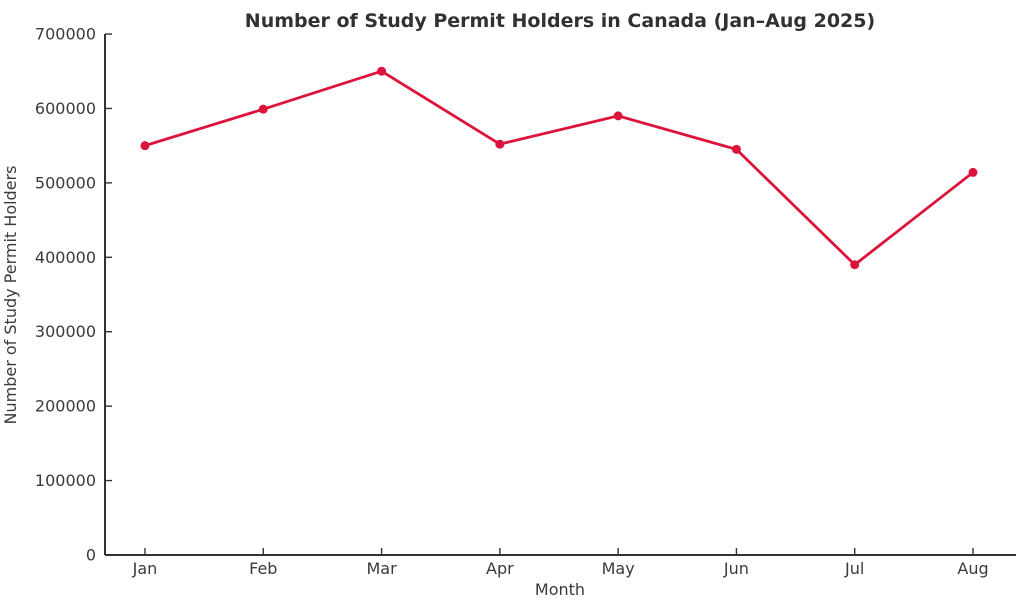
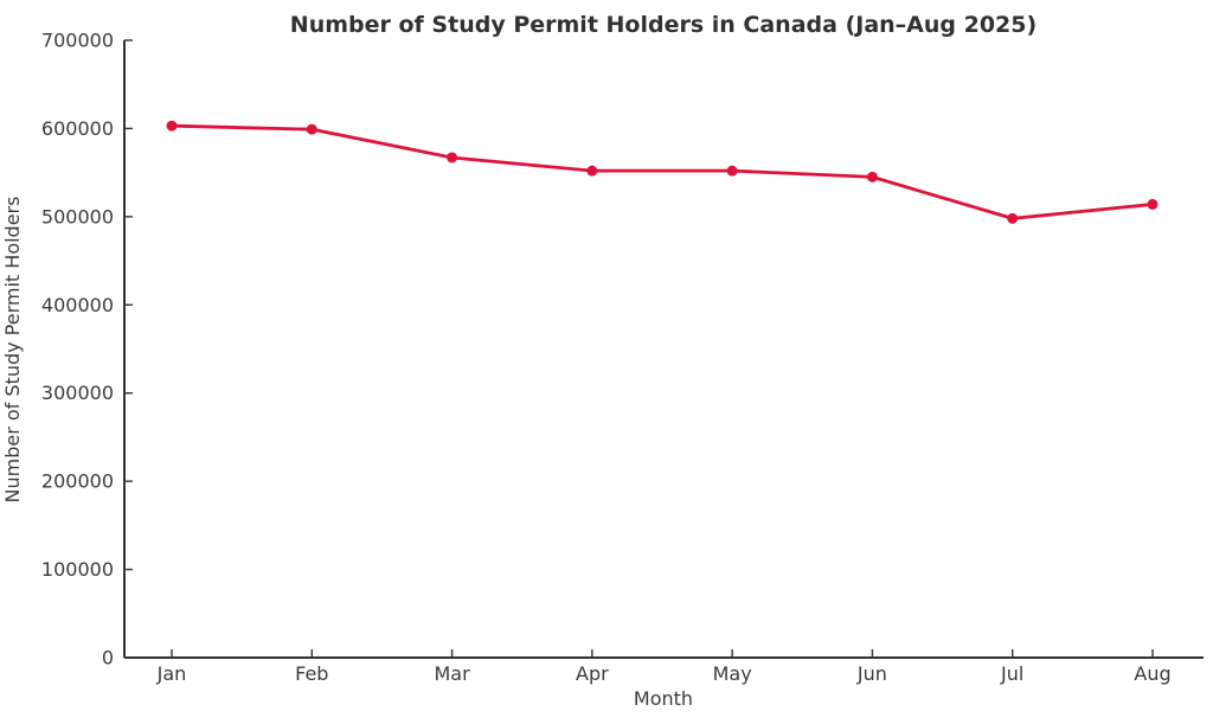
Jan: 550000 -> 600000
Mar: 650000 -> 570000
May: 590000 -> 550000
Jul: 390000 -> 500000
